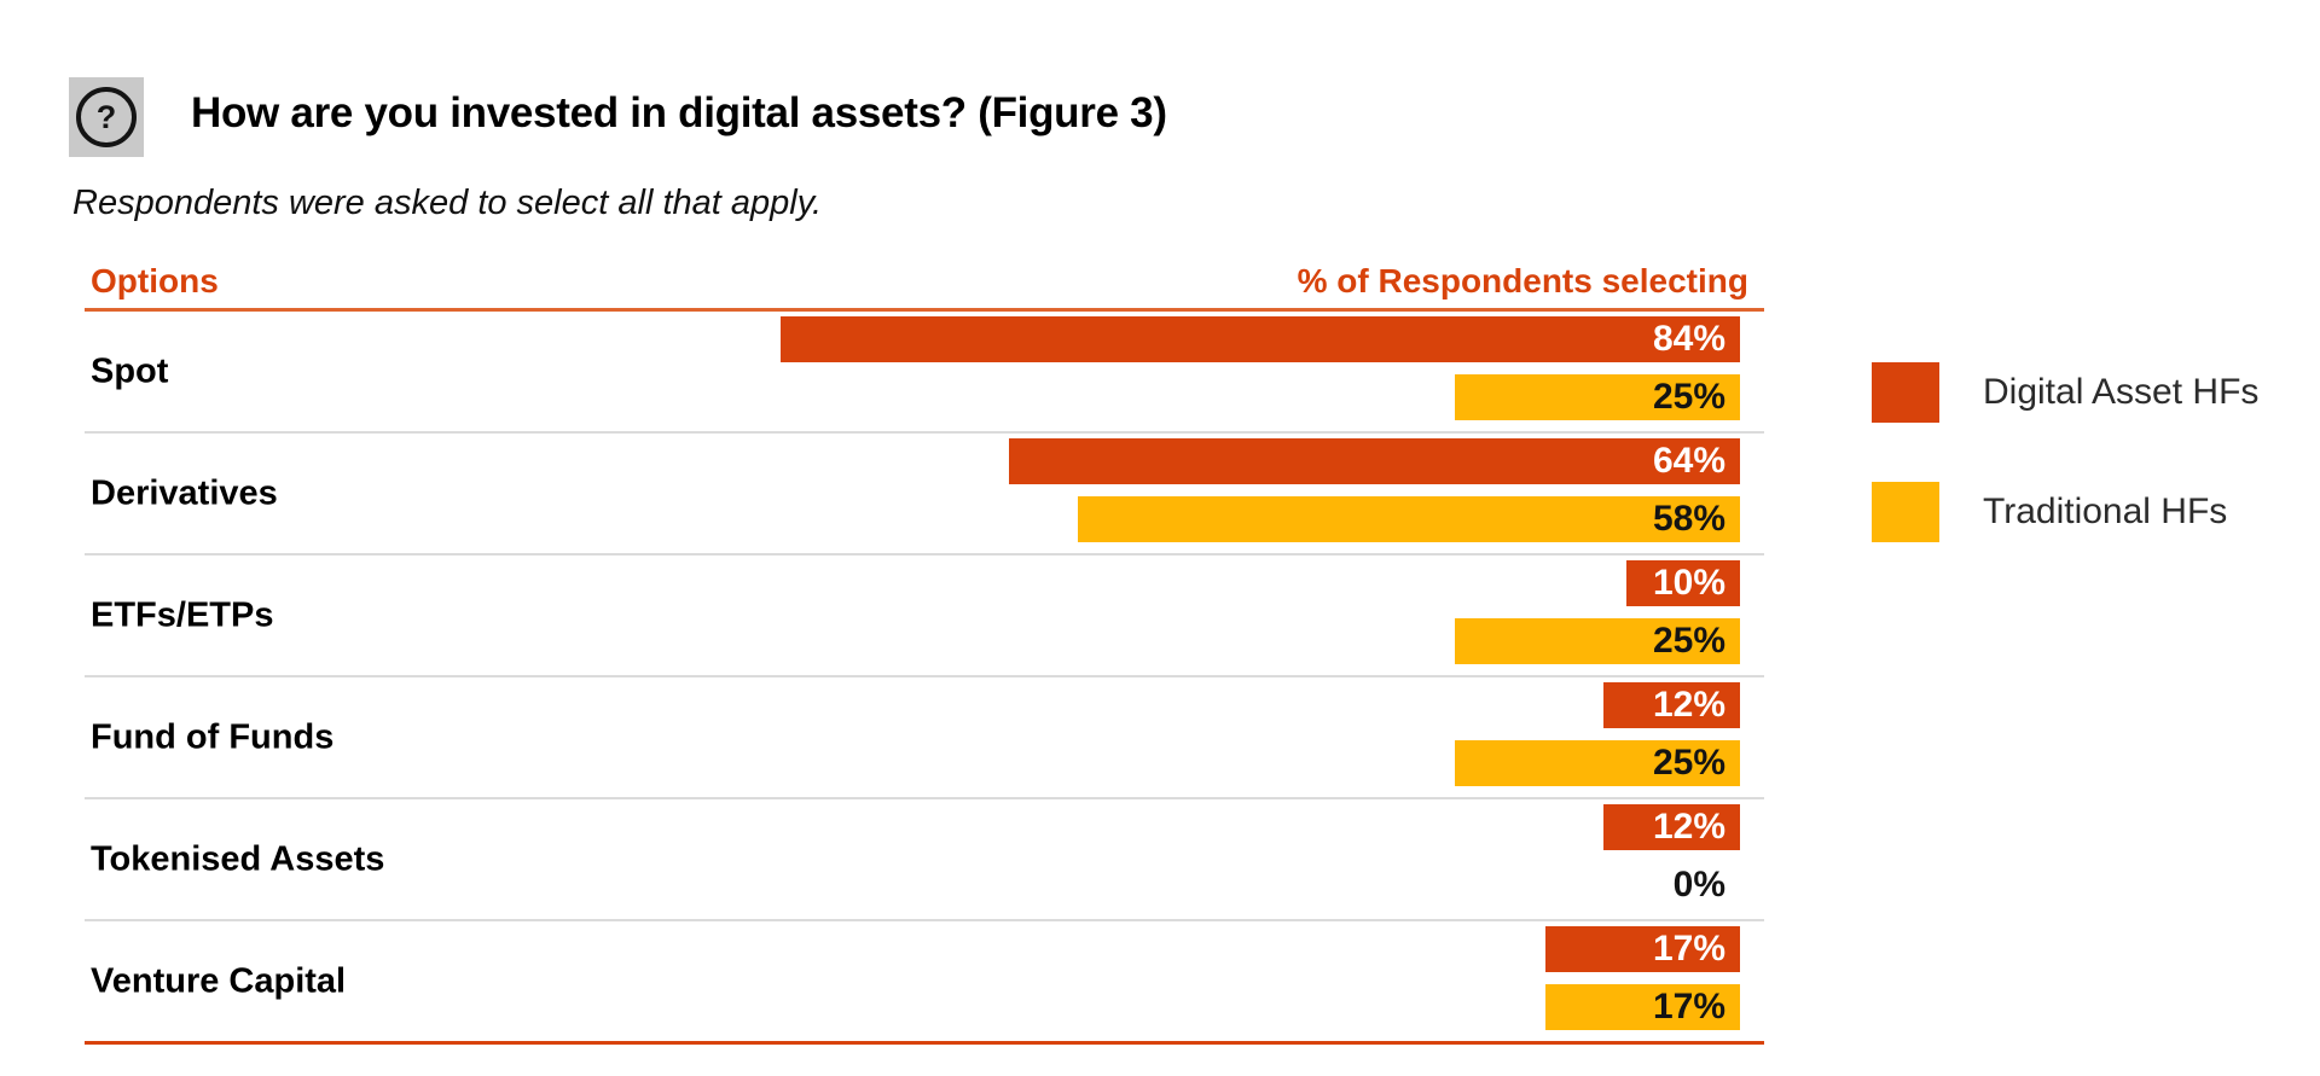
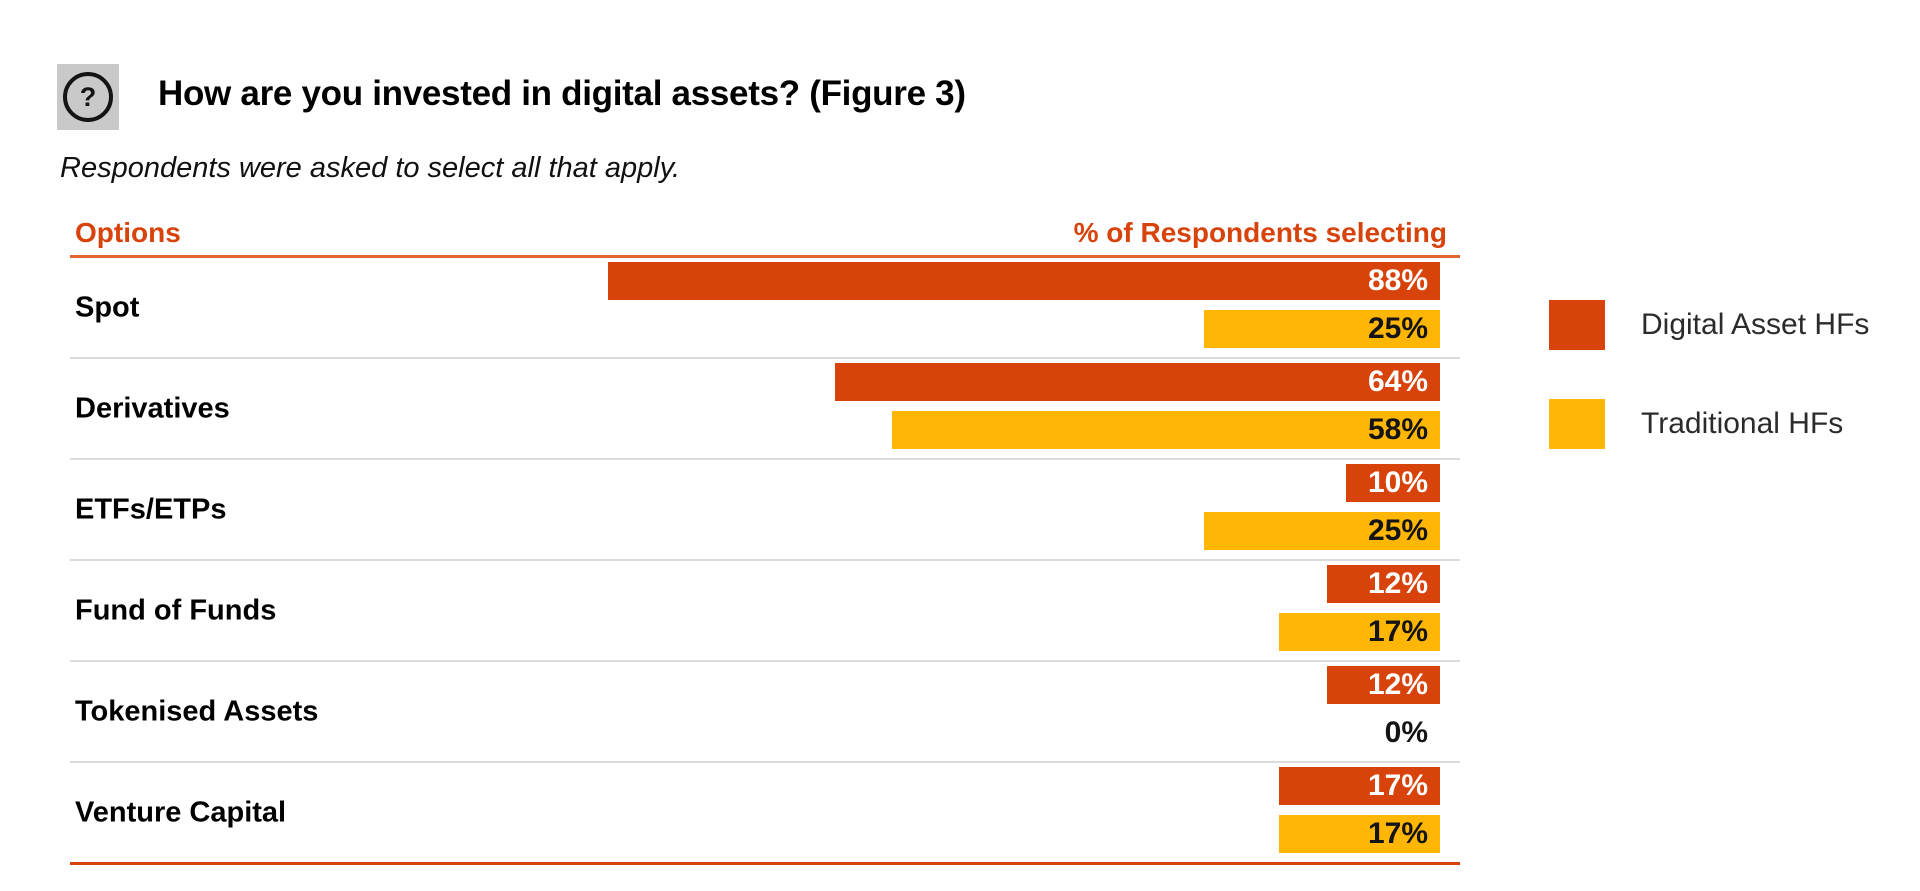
Digital Asset HFs/Spot: 84% -> 88%
Traditional HFs/Fund of Funds: 25% -> 17%
